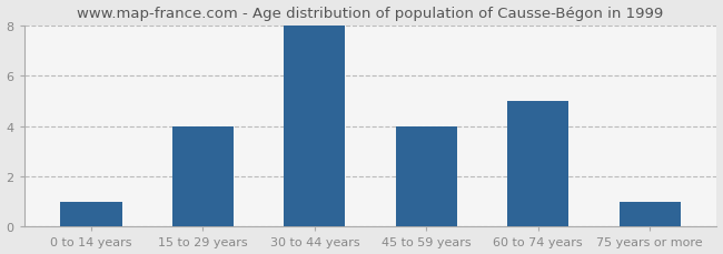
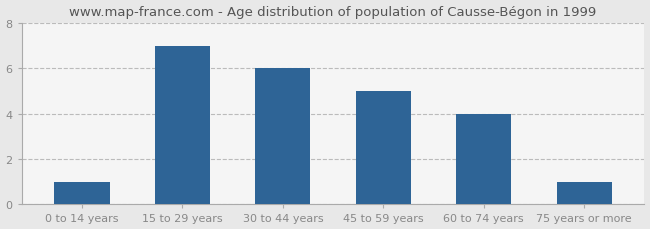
15 to 29 years: 4 -> 7
30 to 44 years: 8 -> 6
45 to 59 years: 4 -> 5
60 to 74 years: 5 -> 4
